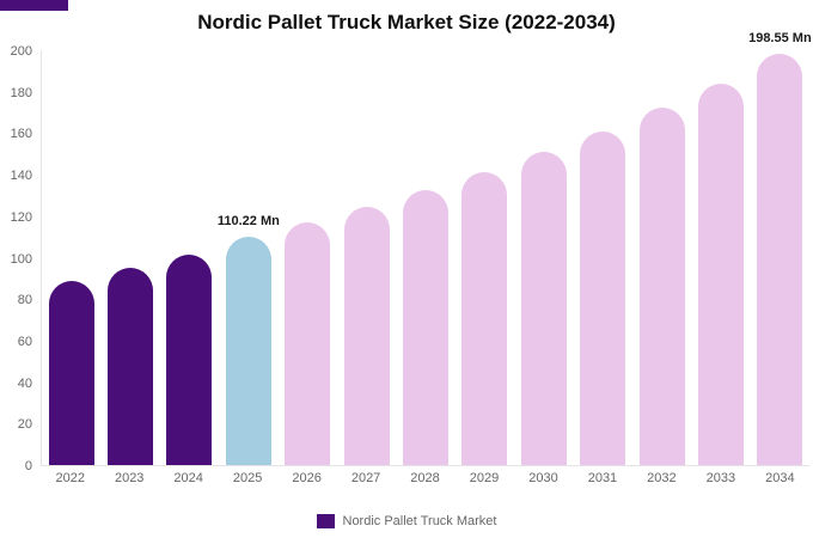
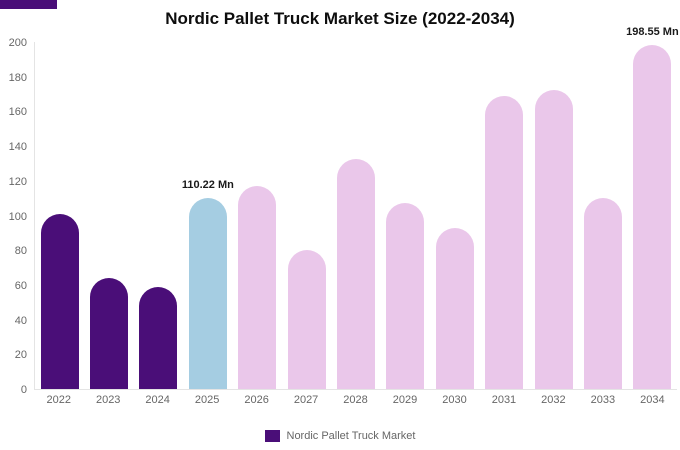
2022: 88 -> 101
2023: 95 -> 64
2024: 102 -> 59
2027: 124 -> 80
2029: 142 -> 107
2030: 151 -> 93
2031: 161 -> 169
2033: 184 -> 110
